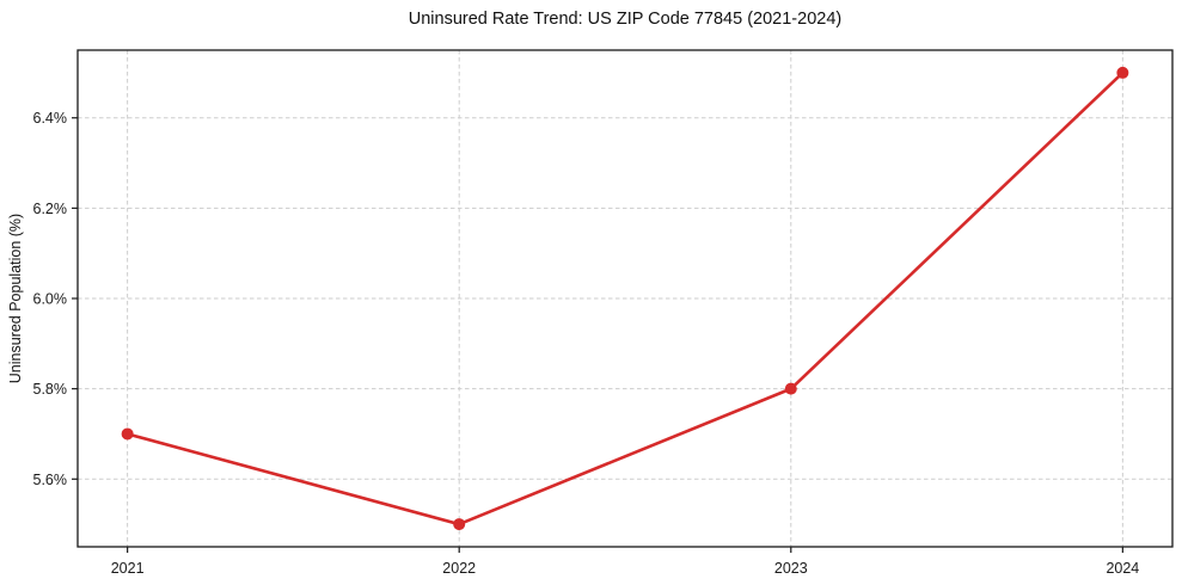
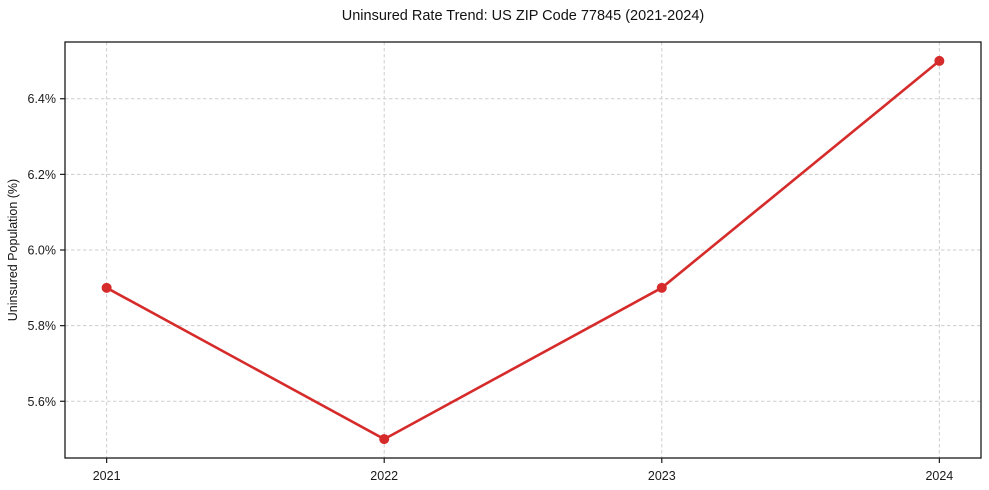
2021: 5.7% -> 5.9%
2023: 5.8% -> 5.9%
